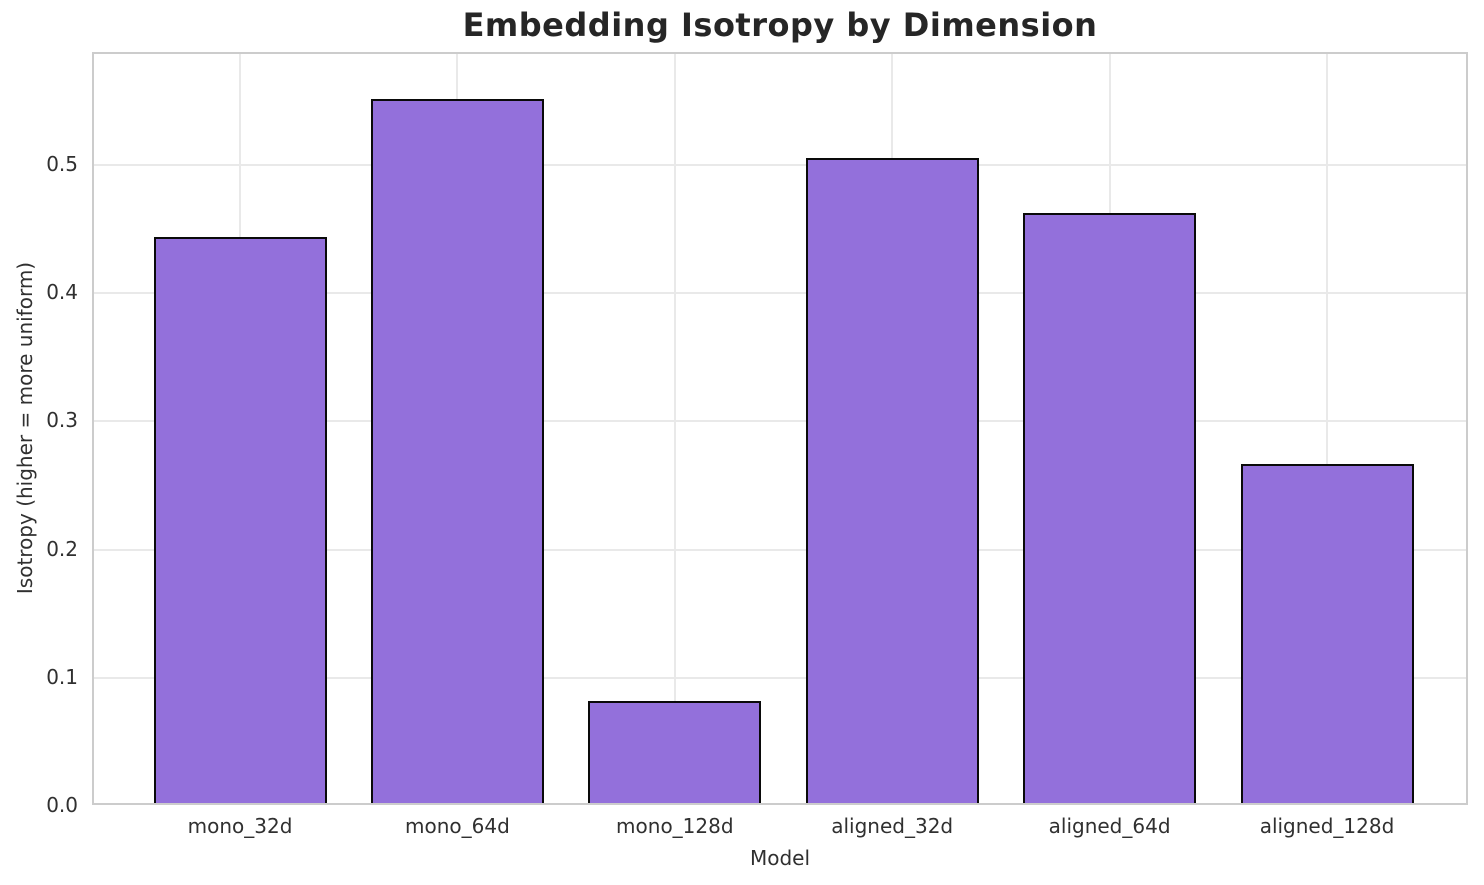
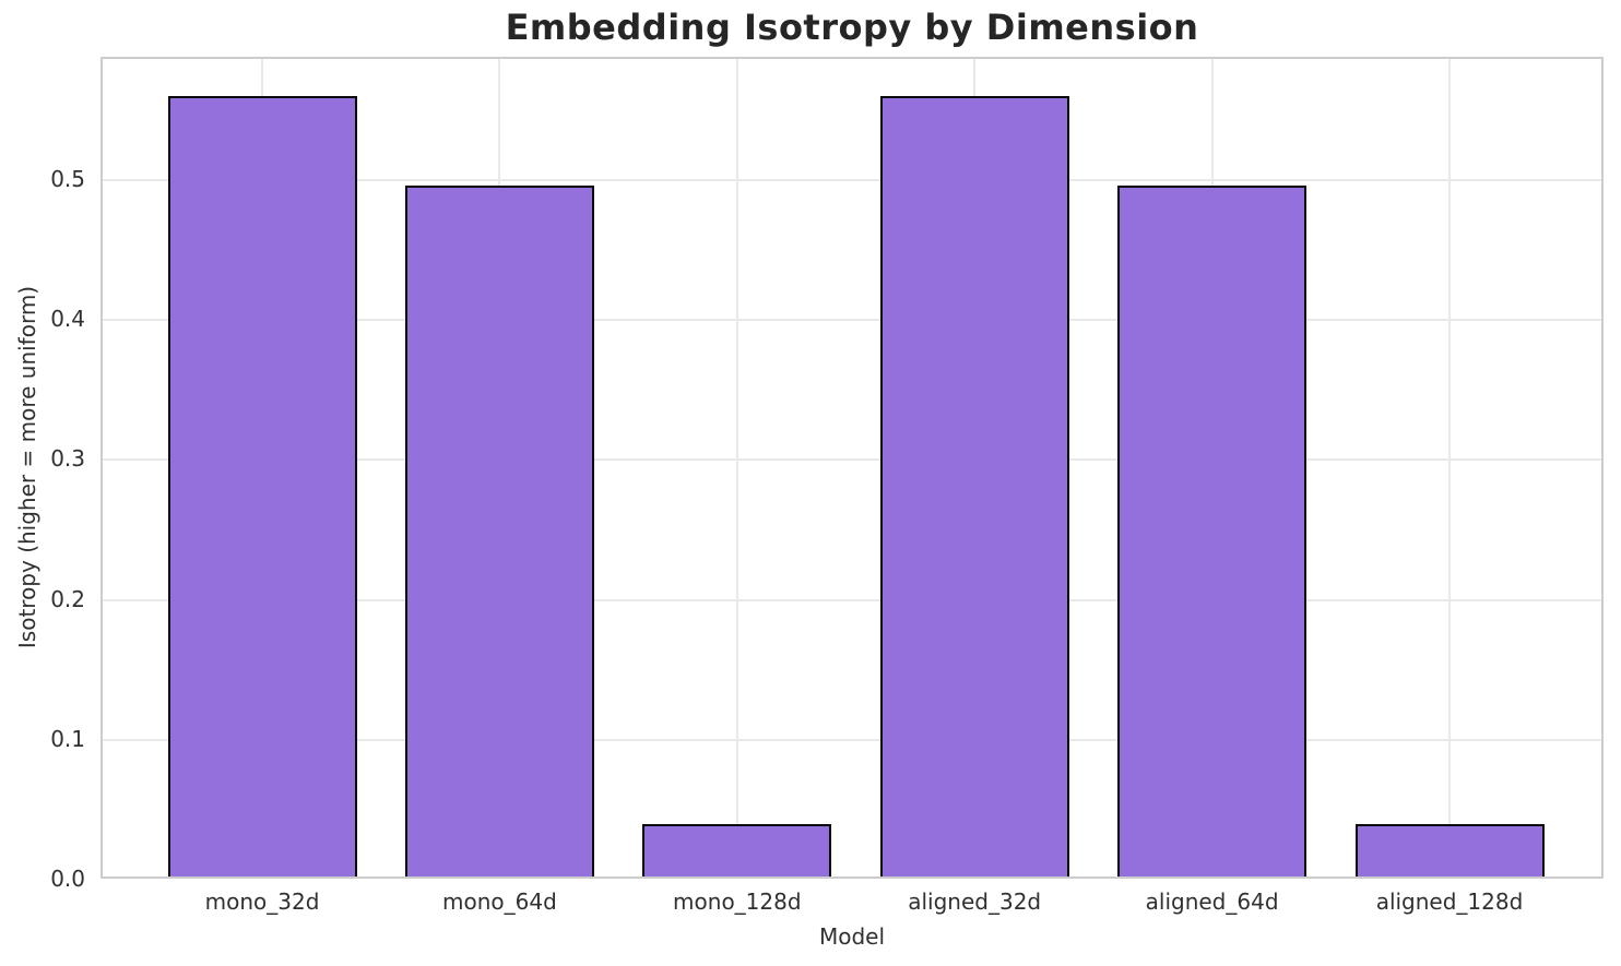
mono_32d: 0.443 -> 0.559
mono_64d: 0.551 -> 0.495
mono_128d: 0.081 -> 0.039
aligned_32d: 0.505 -> 0.559
aligned_64d: 0.462 -> 0.495
aligned_128d: 0.266 -> 0.039
